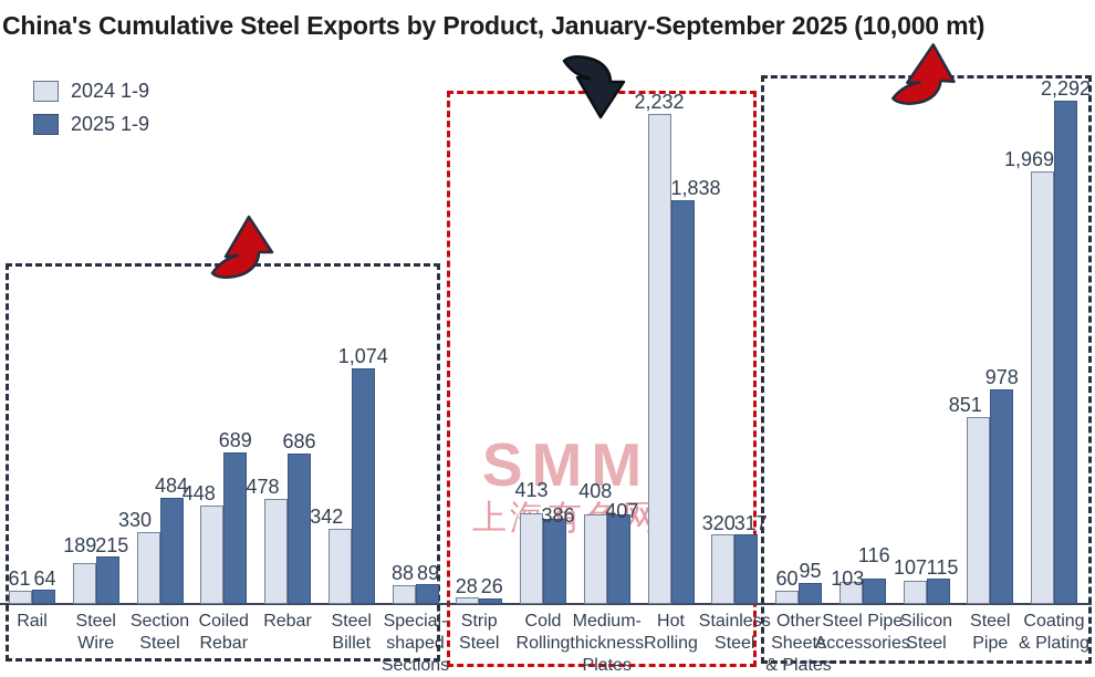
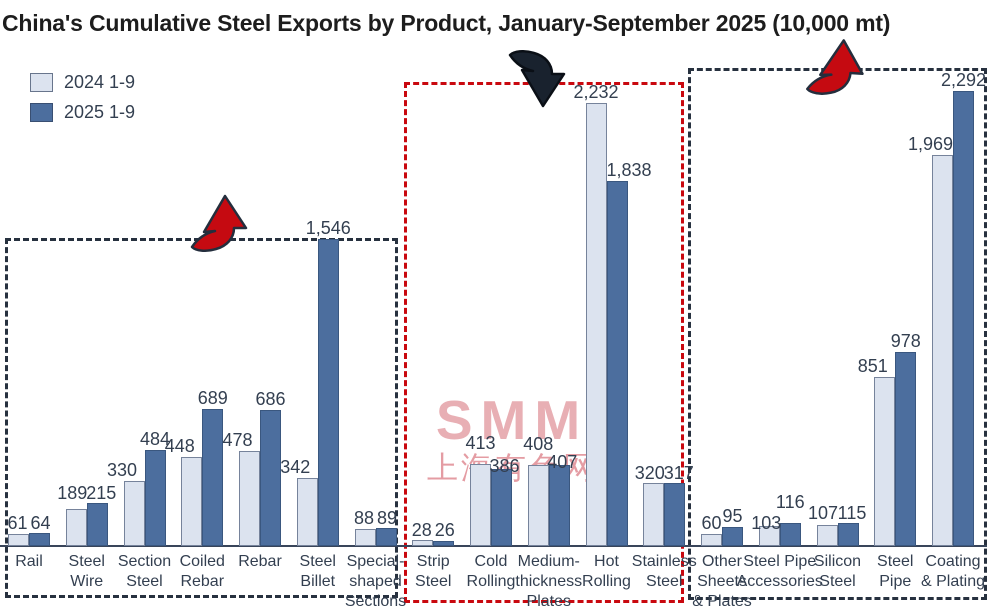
2025 1-9/Steel Billet: 1,074 -> 1,546
